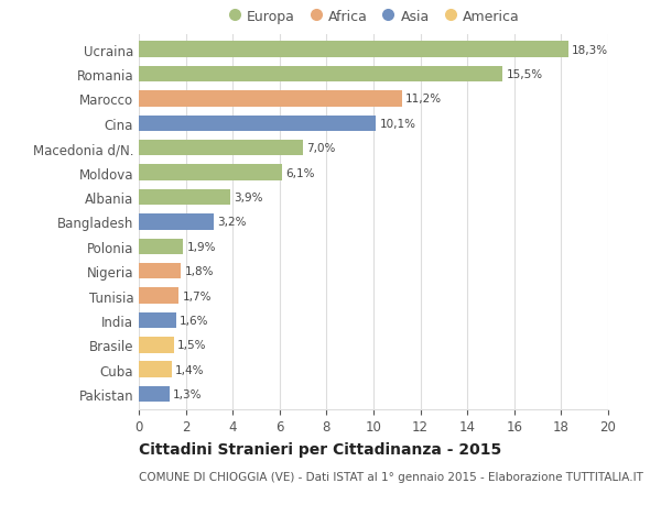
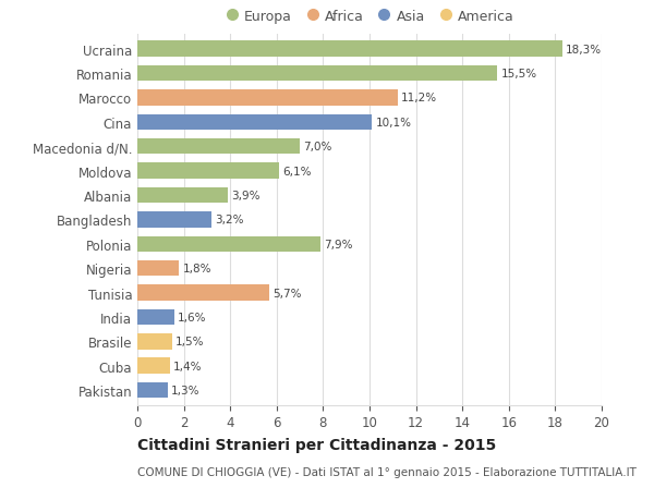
Polonia: 1,9% -> 7,9%
Tunisia: 1,7% -> 5,7%
